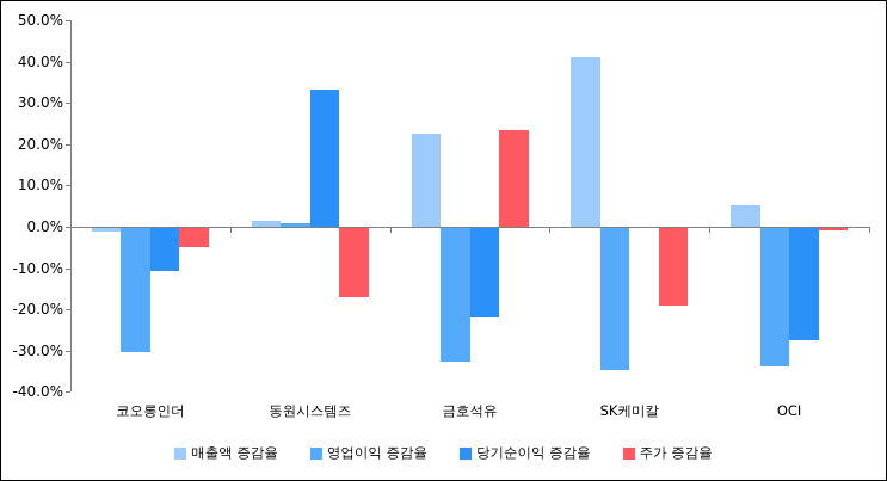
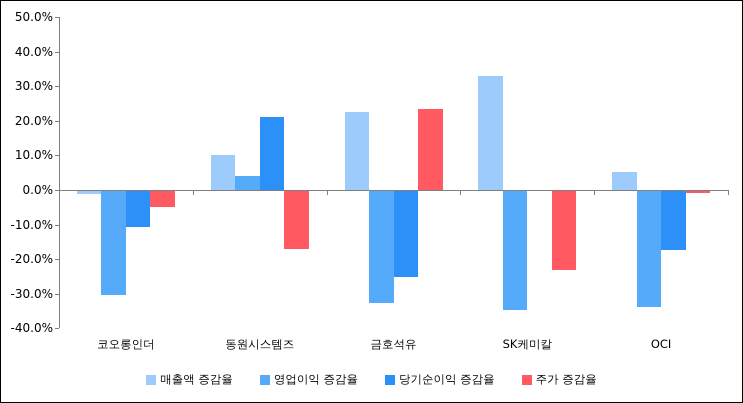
매출액 증감율/동원시스템즈: 2% -> 10%
영업이익 증감율/동원시스템즈: 1% -> 4%
당기순이익 증감율/동원시스템즈: 33% -> 21%
당기순이익 증감율/금호석유: -22% -> -25%
매출액 증감율/SK케미칼: 41% -> 33%
주가 증감율/SK케미칼: -19% -> -23%
당기순이익 증감율/OCI: -27% -> -17%
